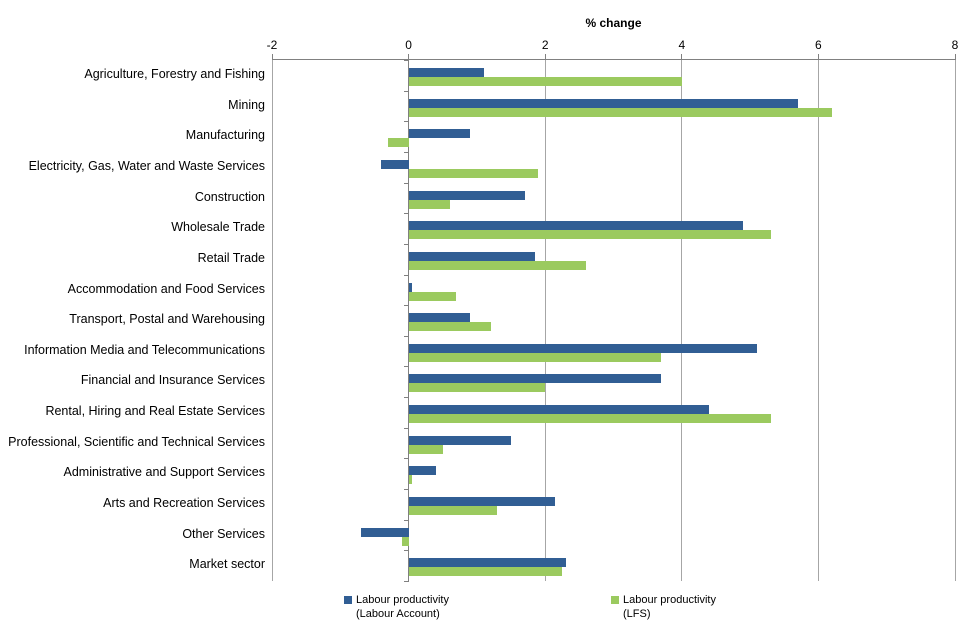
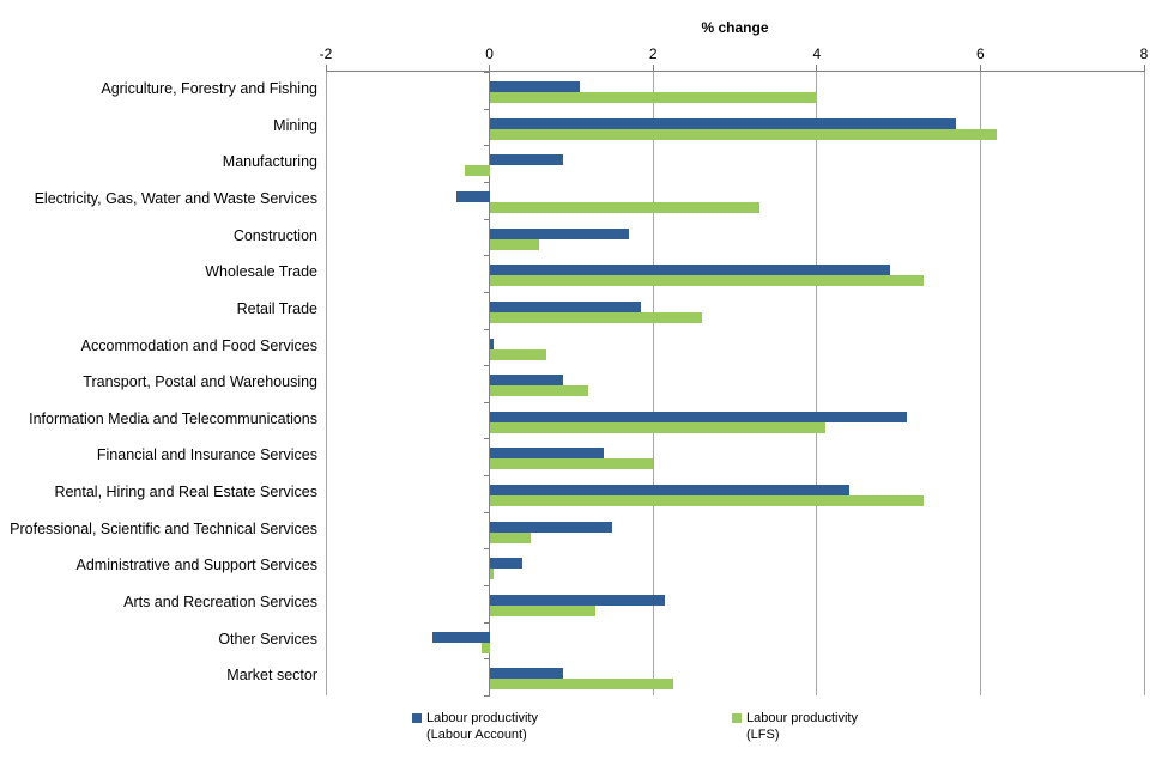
Labour productivity (LFS)/Electricity, Gas, Water and Waste Services: 1.9 -> 3.3
Labour productivity (LFS)/Information Media and Telecommunications: 3.7 -> 4.1
Labour productivity (Labour Account)/Financial and Insurance Services: 3.7 -> 1.4
Labour productivity (Labour Account)/Market sector: 2.3 -> 0.9
